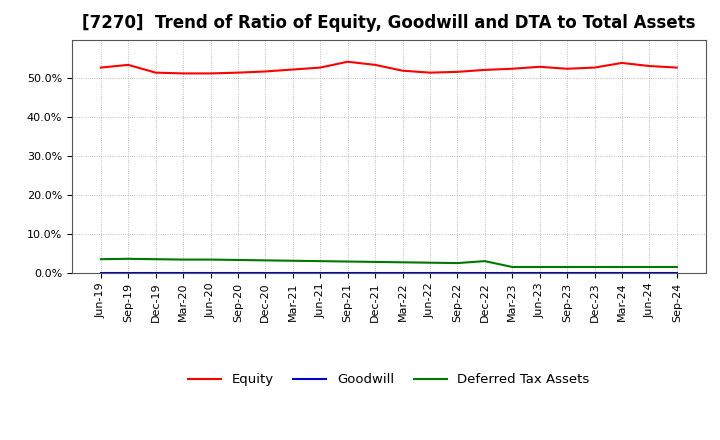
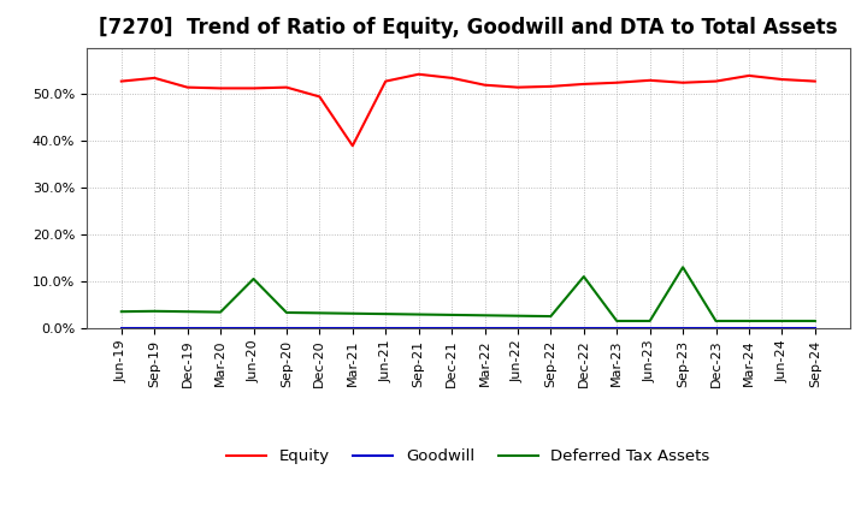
Deferred Tax Assets/Jun-20: 3.4% -> 10.5%
Equity/Dec-20: 51.8% -> 49.5%
Equity/Mar-21: 52.3% -> 39.0%
Deferred Tax Assets/Dec-22: 3.0% -> 11.0%
Deferred Tax Assets/Sep-23: 1.5% -> 13.0%
